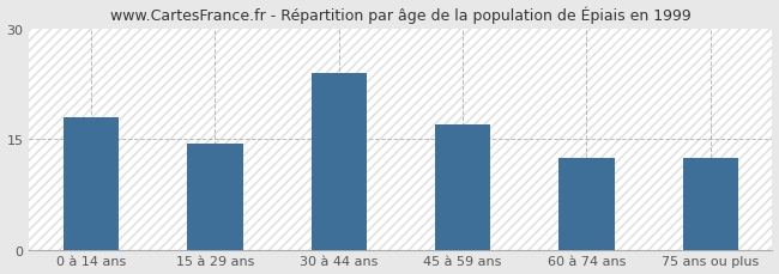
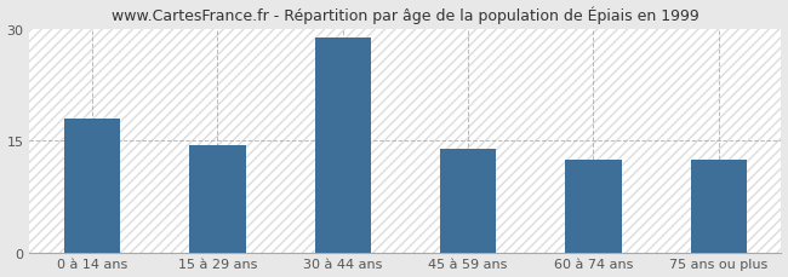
30 à 44 ans: 24.0 -> 29.0
45 à 59 ans: 17.0 -> 14.0
